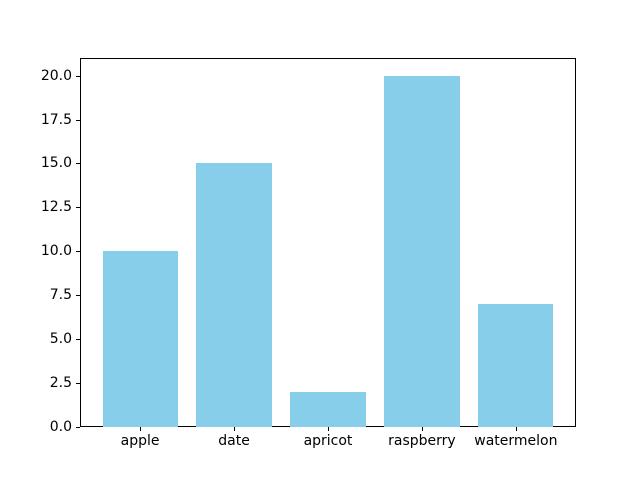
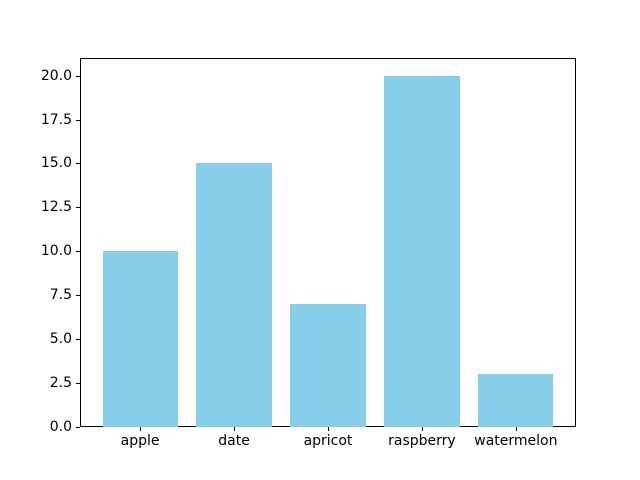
apricot: 2 -> 7
watermelon: 7 -> 3
